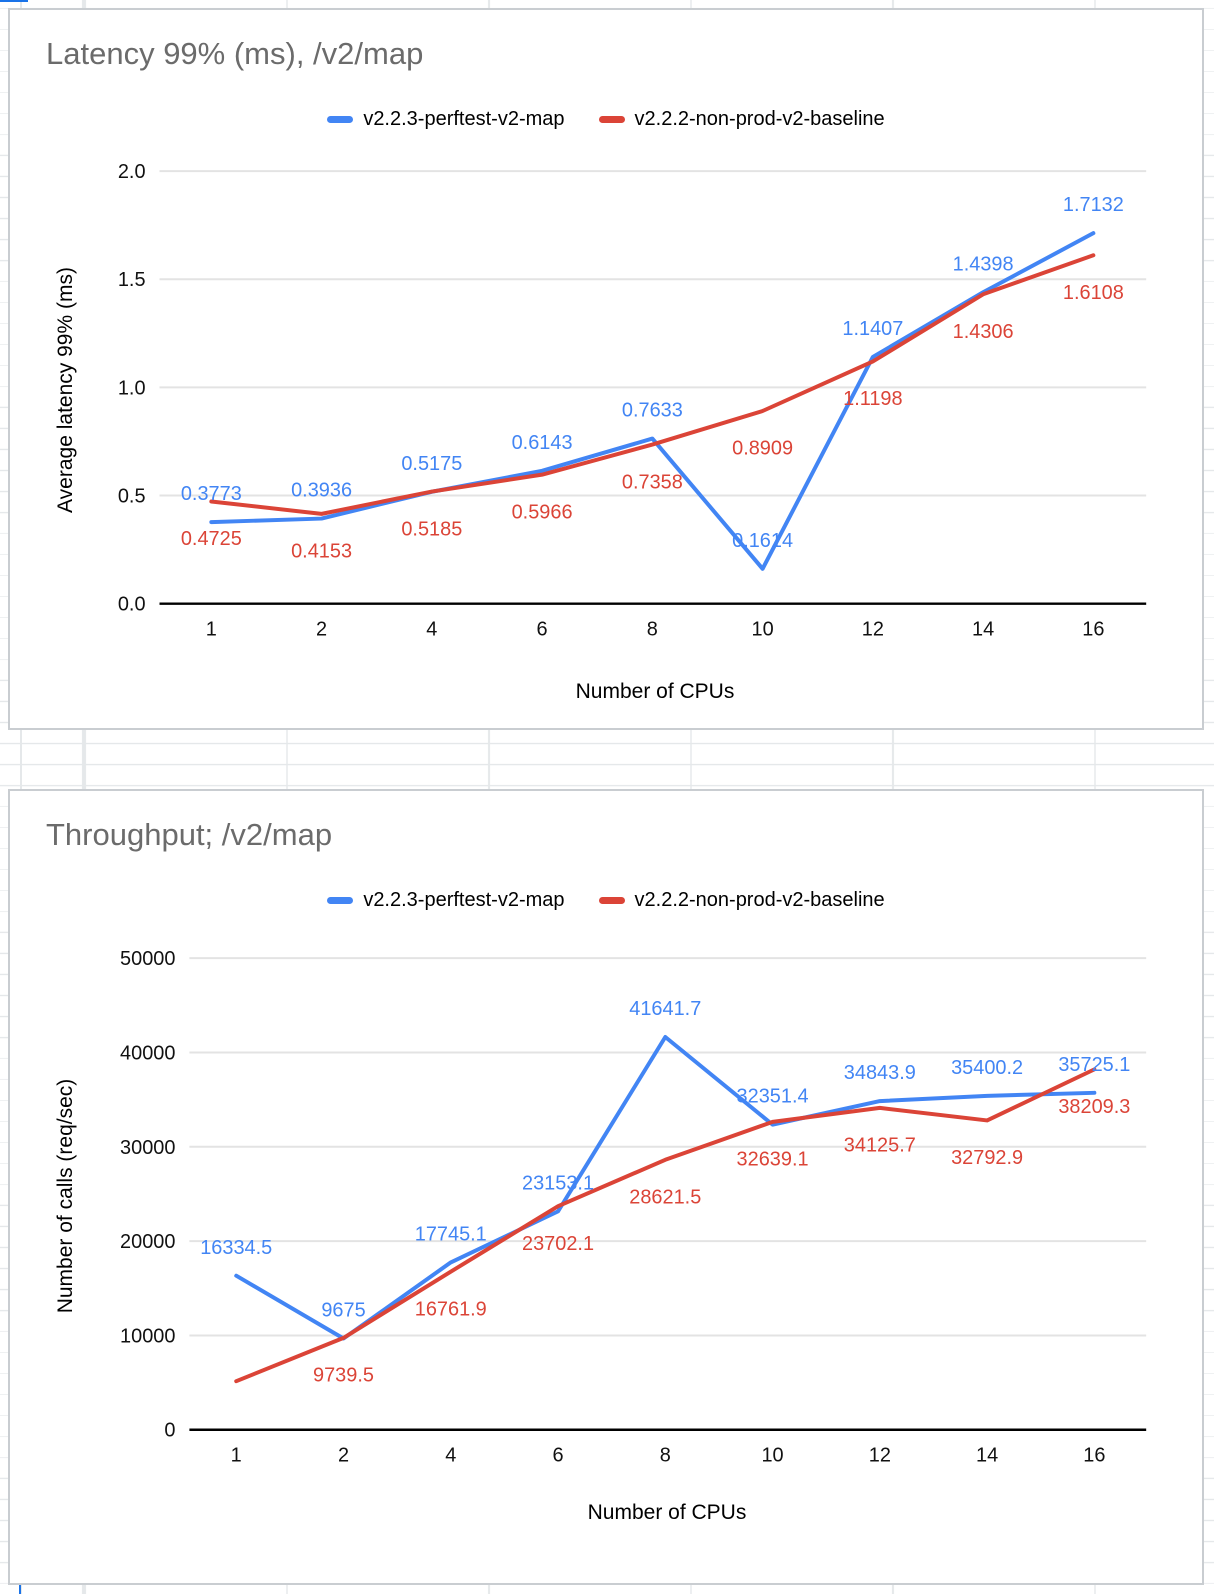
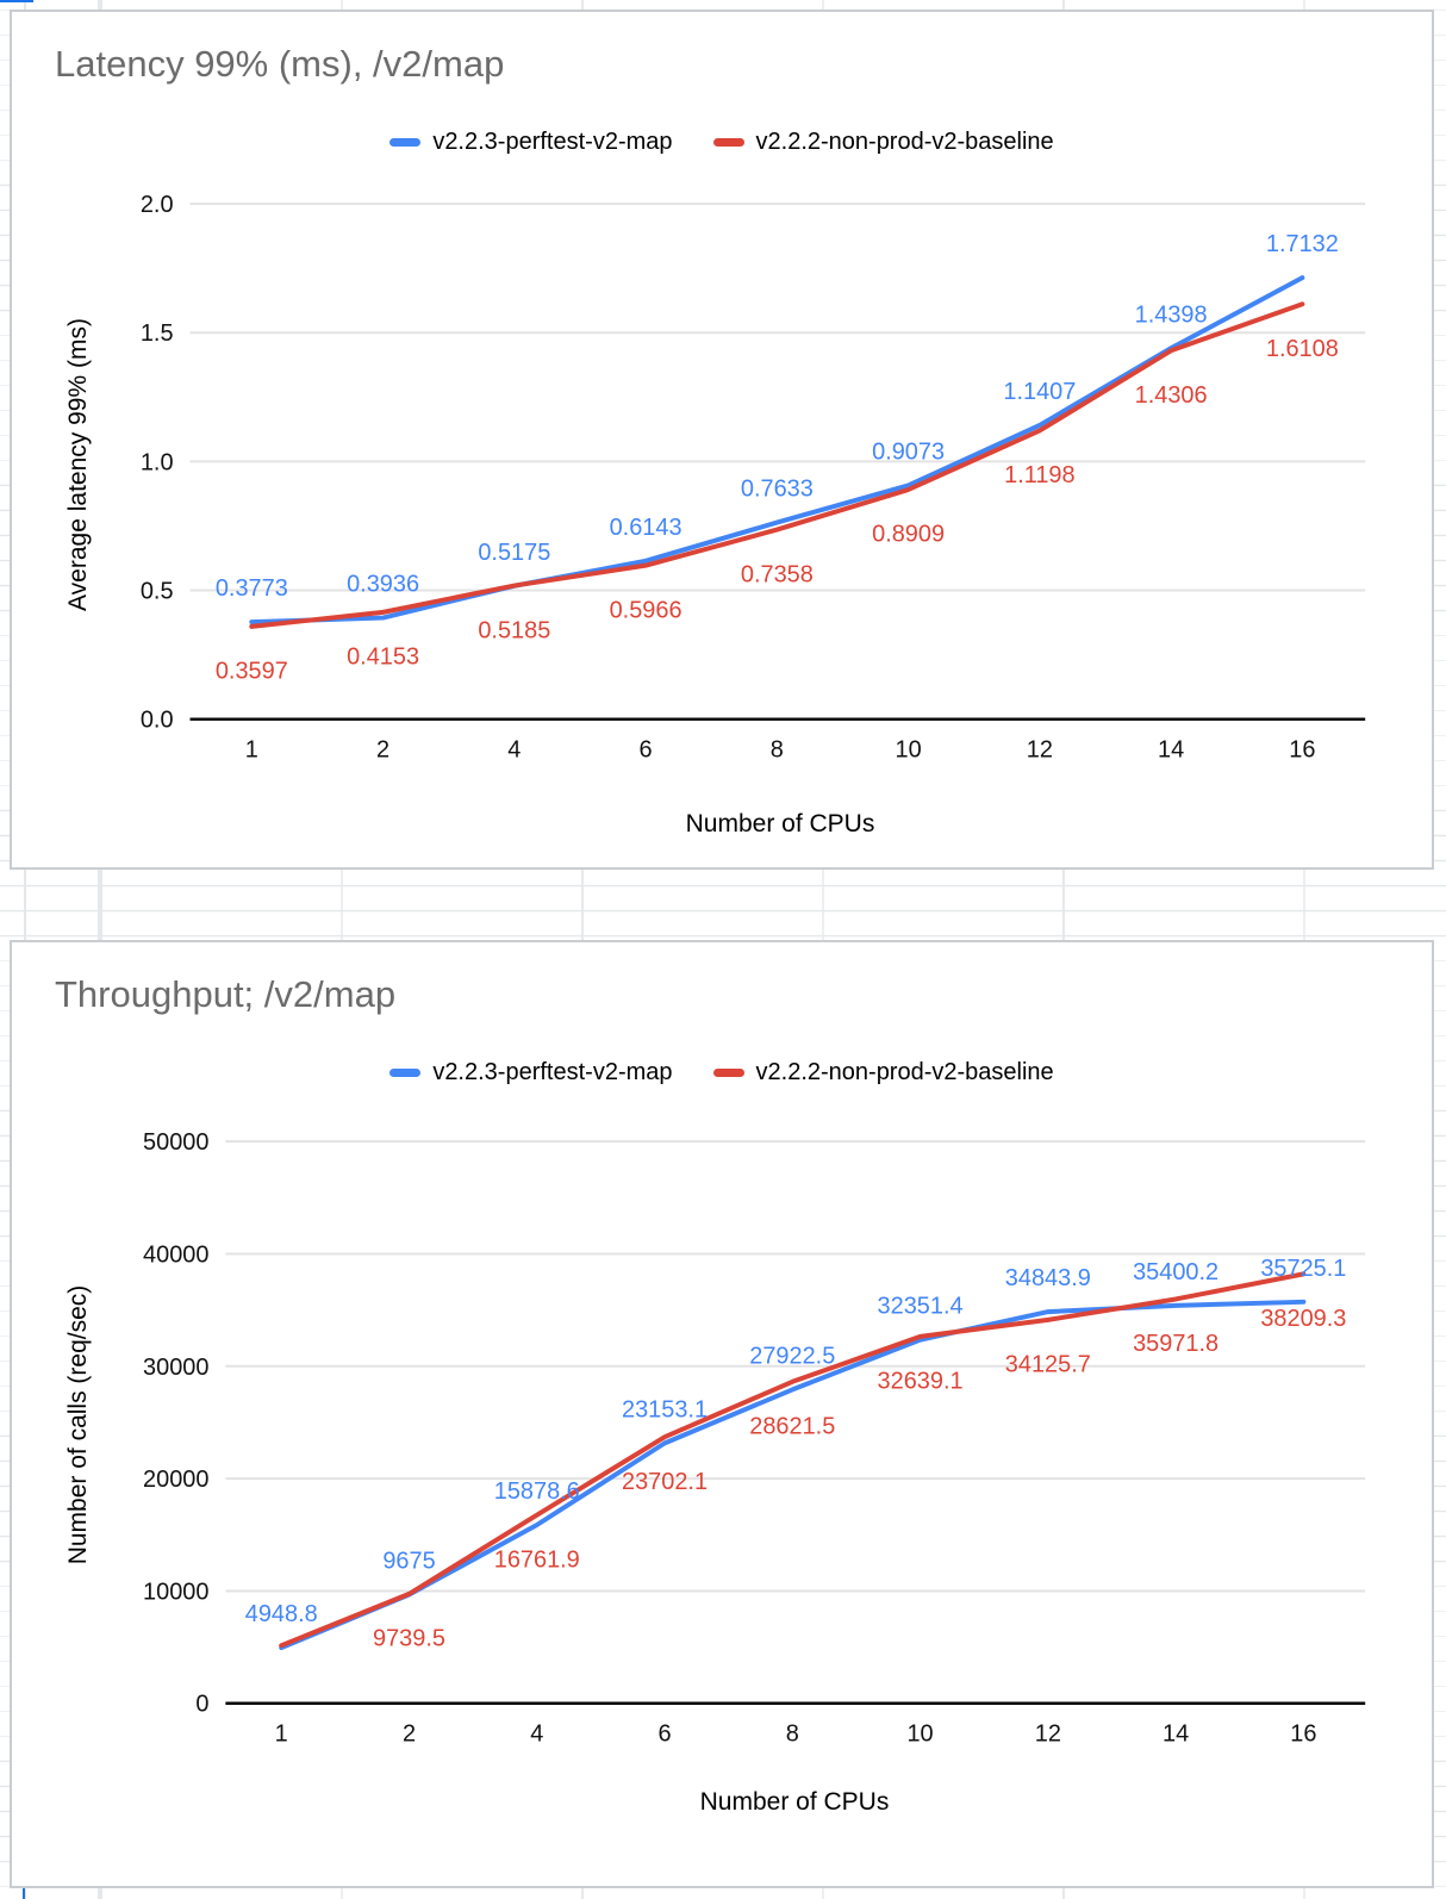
Latency 99% (ms), /v2/map/v2.2.2-non-prod-v2-baseline/1: 0.4725 -> 0.3597
Latency 99% (ms), /v2/map/v2.2.3-perftest-v2-map/10: 0.1614 -> 0.9073
Throughput; /v2/map/v2.2.3-perftest-v2-map/1: 16334.5 -> 4948.8
Throughput; /v2/map/v2.2.3-perftest-v2-map/4: 17745.1 -> 15878.6
Throughput; /v2/map/v2.2.3-perftest-v2-map/8: 41641.7 -> 27922.5
Throughput; /v2/map/v2.2.2-non-prod-v2-baseline/14: 32792.9 -> 35971.8
